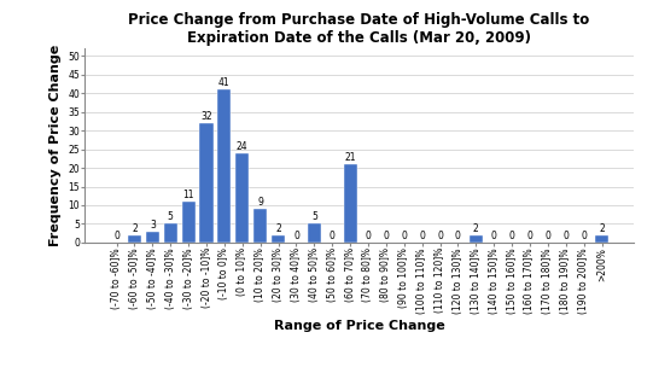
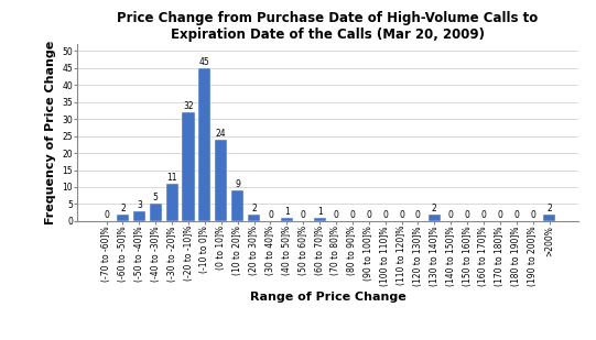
(-10 to 0]%: 41 -> 45
(40 to 50]%: 5 -> 1
(60 to 70]%: 21 -> 1
